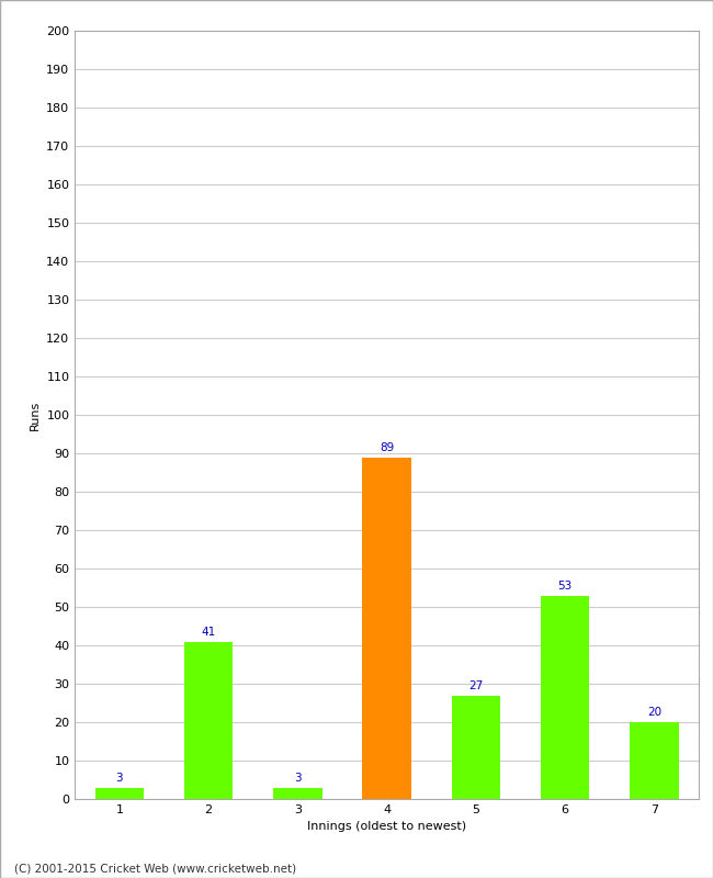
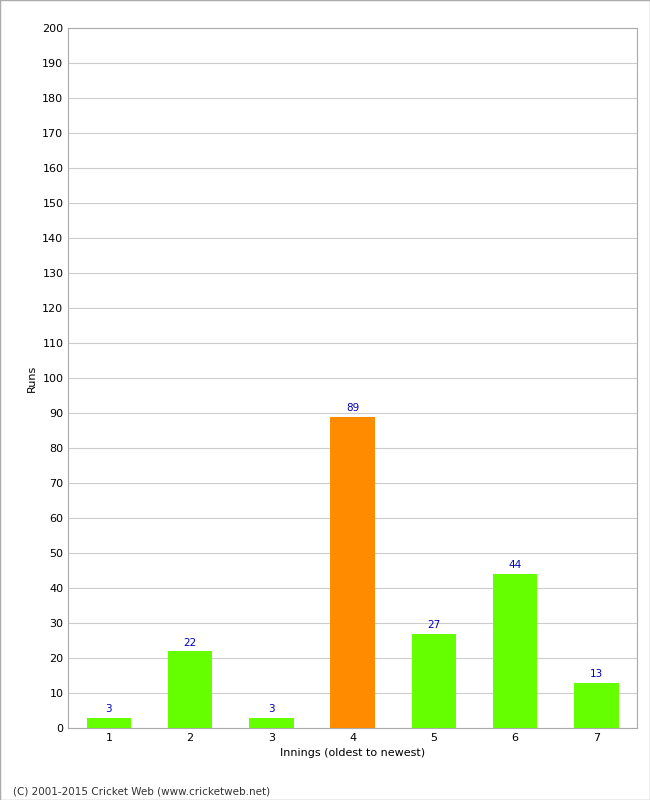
2: 41 -> 22
6: 53 -> 44
7: 20 -> 13
